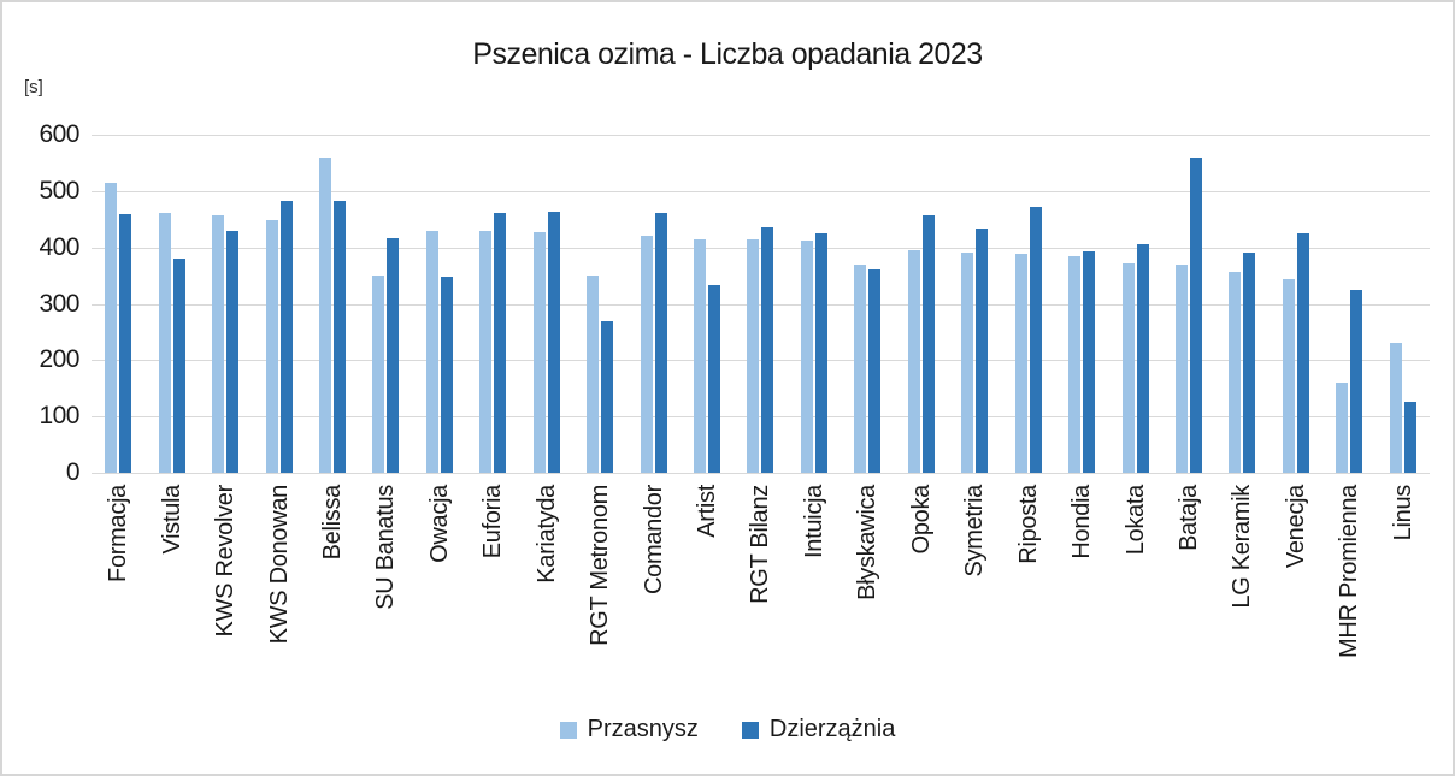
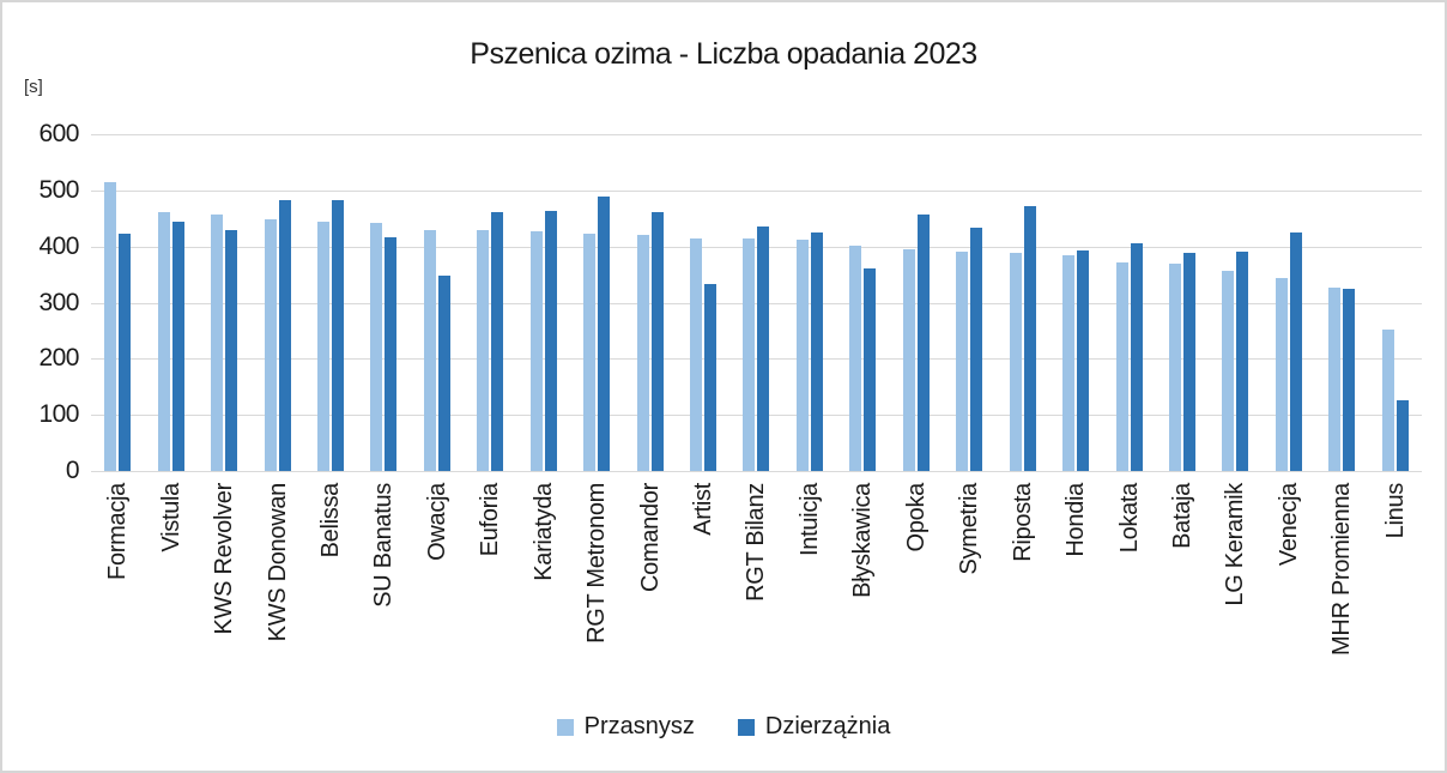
Dzierzążnia/Formacja: 460 -> 420
Dzierzążnia/Vistula: 380 -> 440
Przasnysz/Belissa: 560 -> 440
Przasnysz/SU Banatus: 350 -> 440
Przasnysz/RGT Metronom: 350 -> 420
Dzierzążnia/RGT Metronom: 270 -> 490
Przasnysz/Błyskawica: 370 -> 400
Dzierzążnia/Bataja: 560 -> 390
Przasnysz/MHR Promienna: 160 -> 330
Przasnysz/Linus: 230 -> 250
